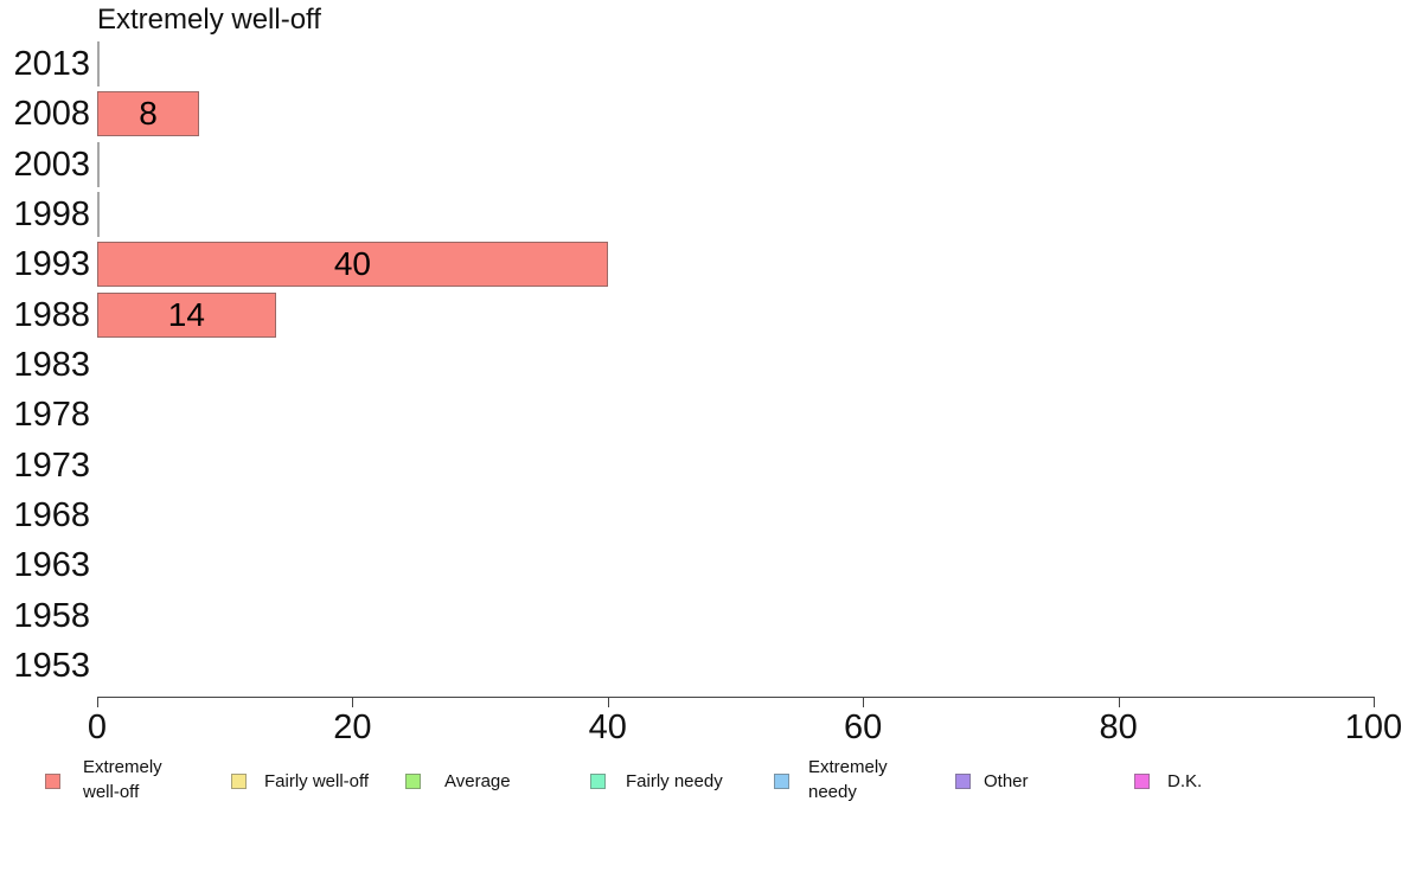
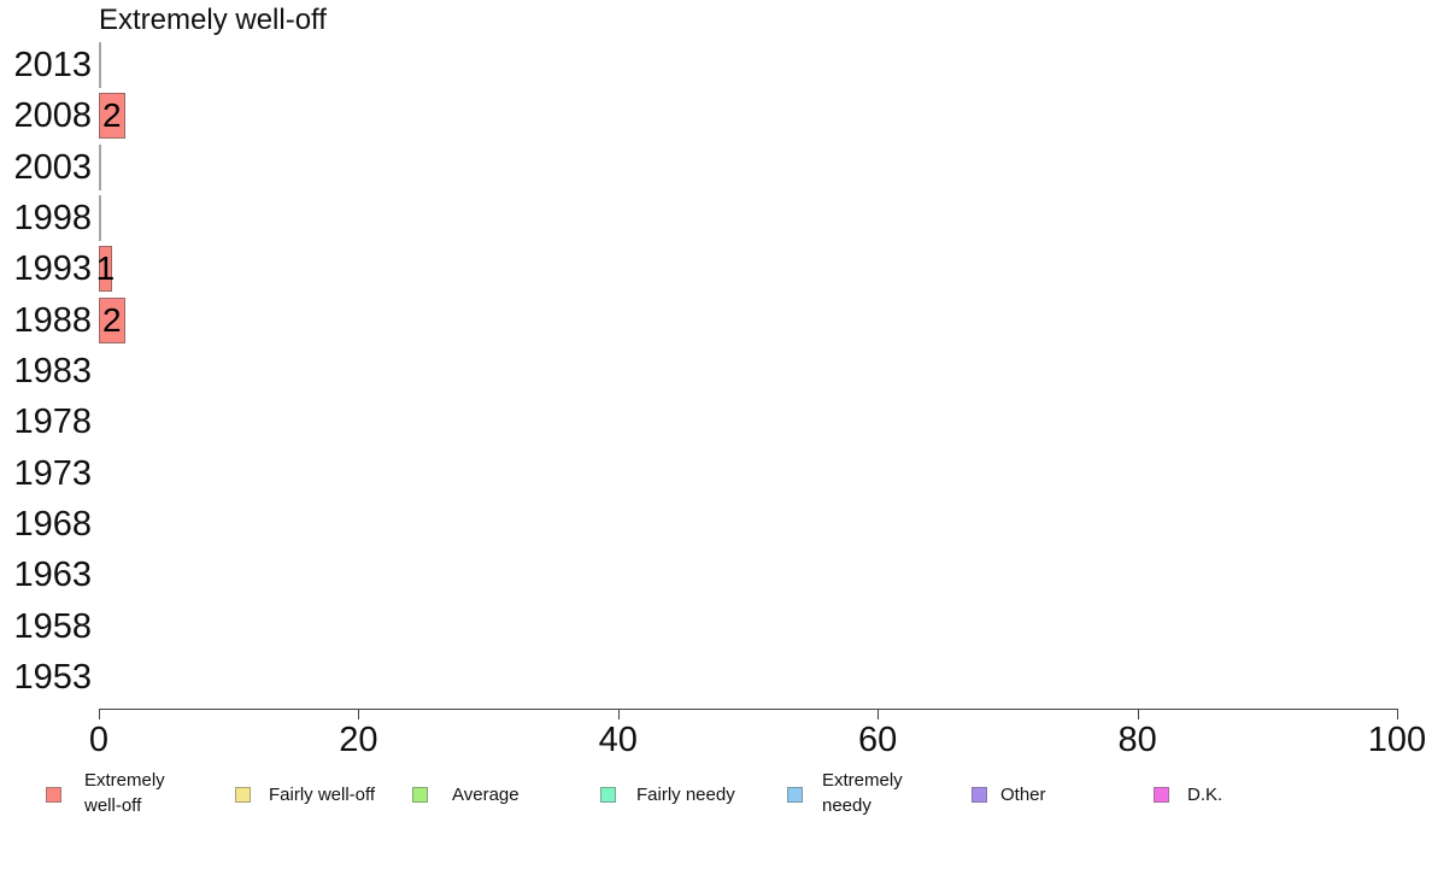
2008: 8 -> 2
1993: 40 -> 1
1988: 14 -> 2
